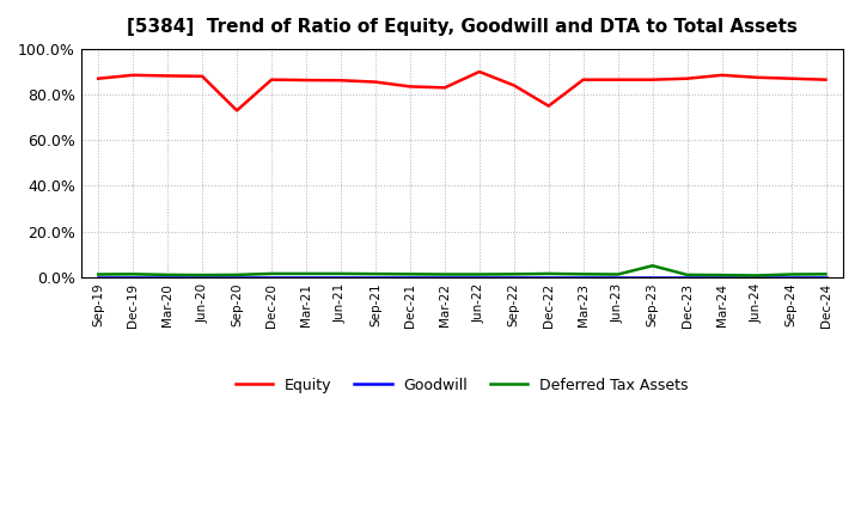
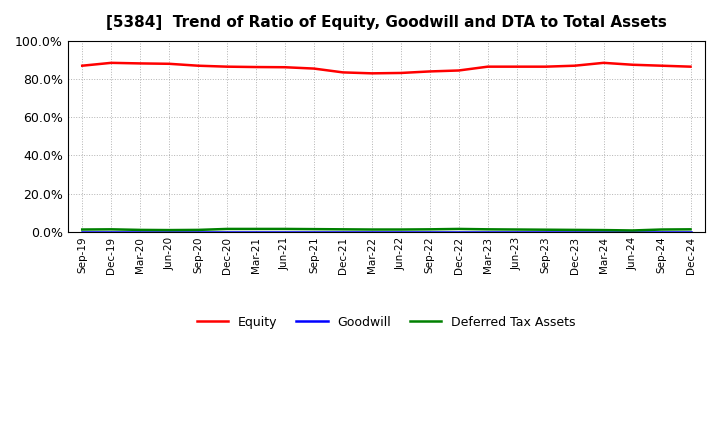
Equity/Sep-20: 73% -> 87%
Equity/Jun-22: 90% -> 83%
Equity/Dec-22: 75% -> 84%
Deferred Tax Assets/Sep-23: 5% -> 1%
